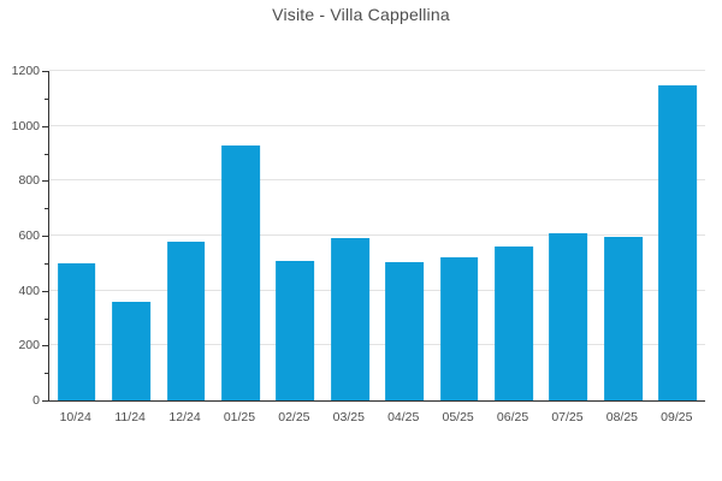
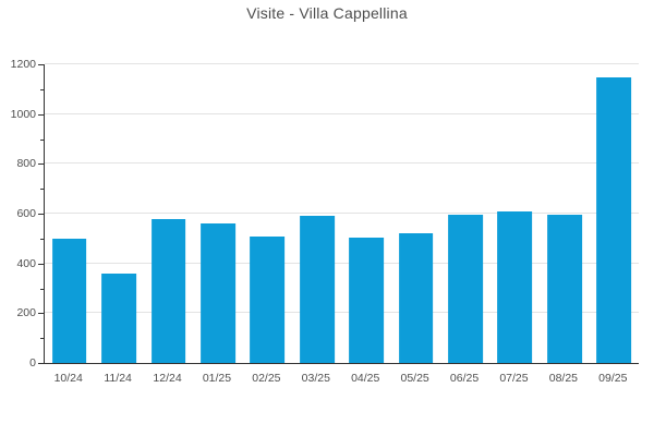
01/25: 930 -> 560
06/25: 560 -> 600
